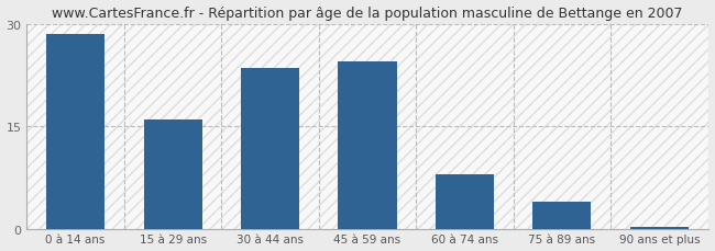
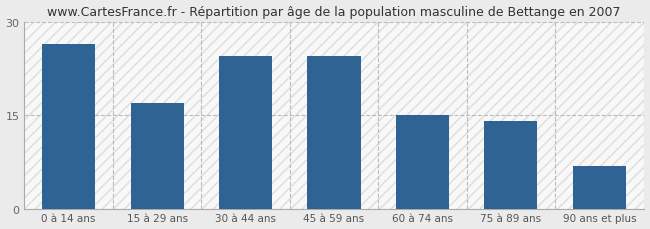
0 à 14 ans: 28.5 -> 26.4
15 à 29 ans: 16.0 -> 17.0
30 à 44 ans: 23.5 -> 24.4
60 à 74 ans: 8.0 -> 15.0
75 à 89 ans: 4.0 -> 14.0
90 ans et plus: 0.3 -> 6.8
